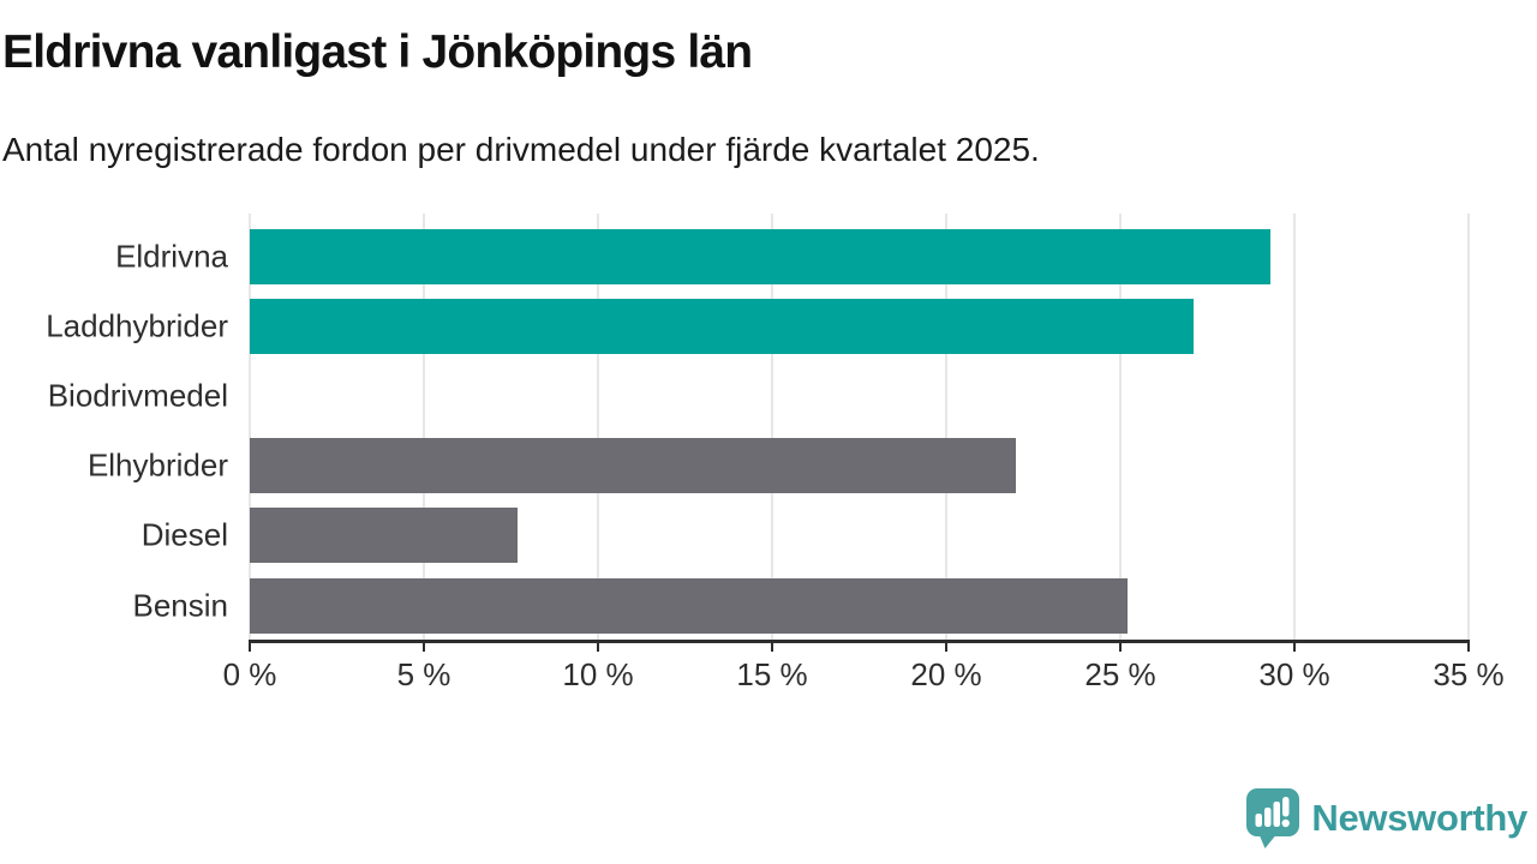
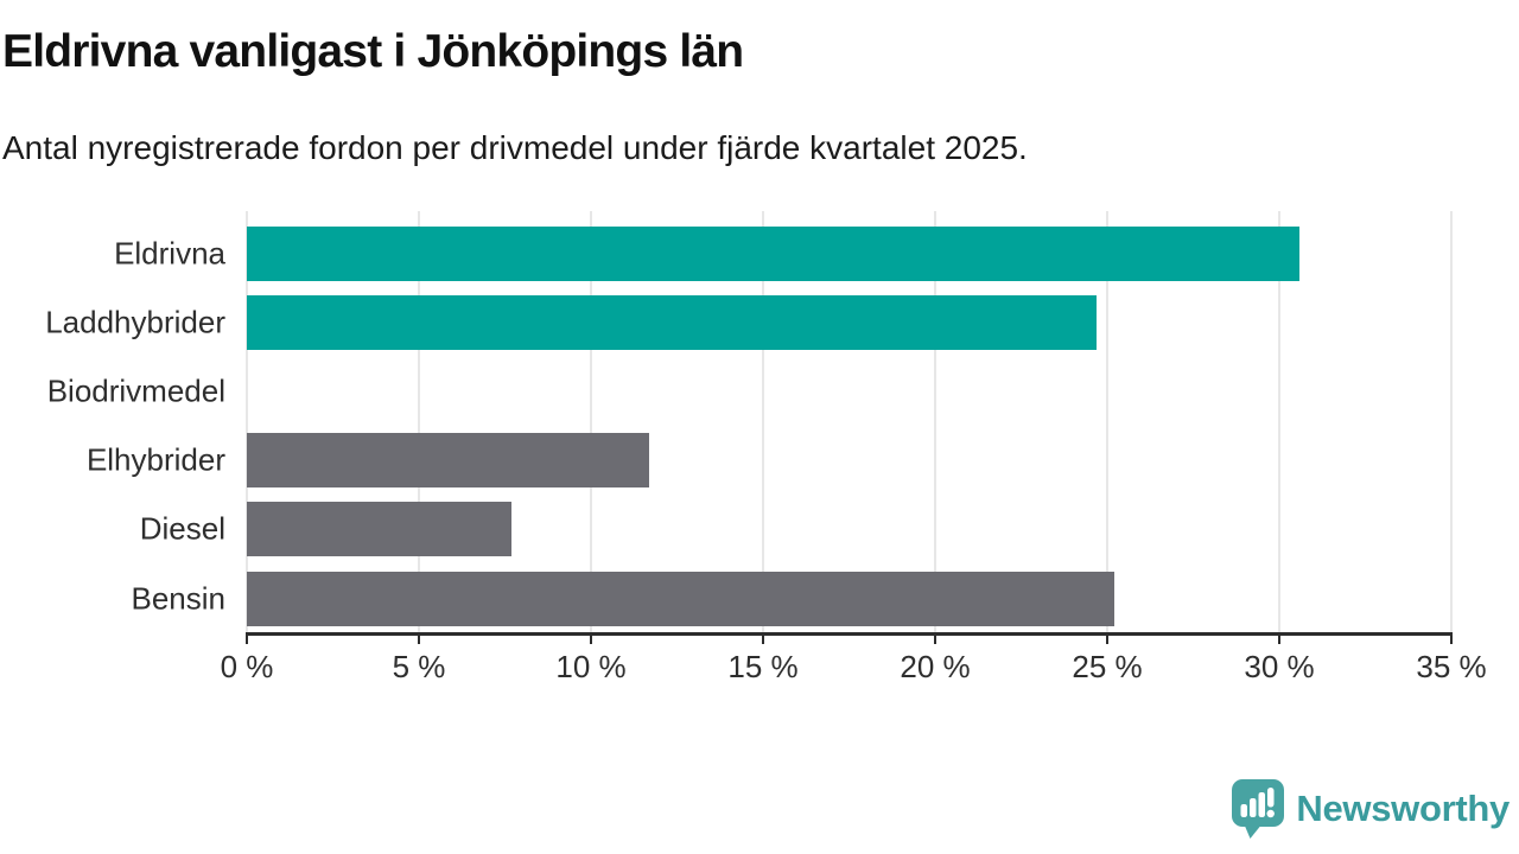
Eldrivna: 29.3% -> 30.6%
Laddhybrider: 27.1% -> 24.7%
Elhybrider: 22.0% -> 11.7%
